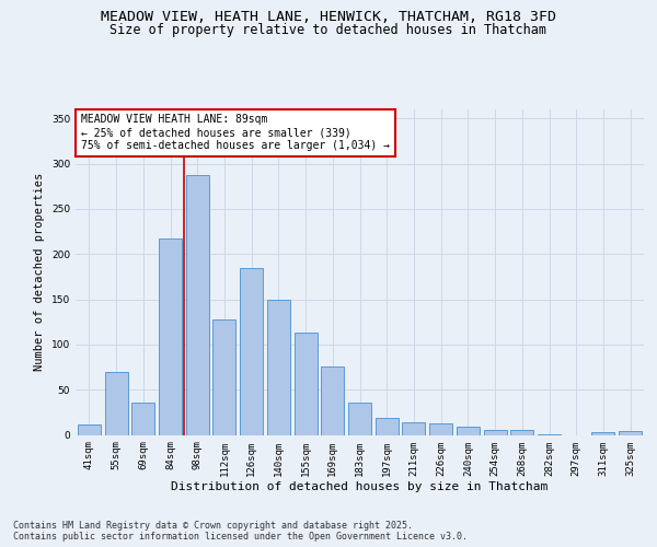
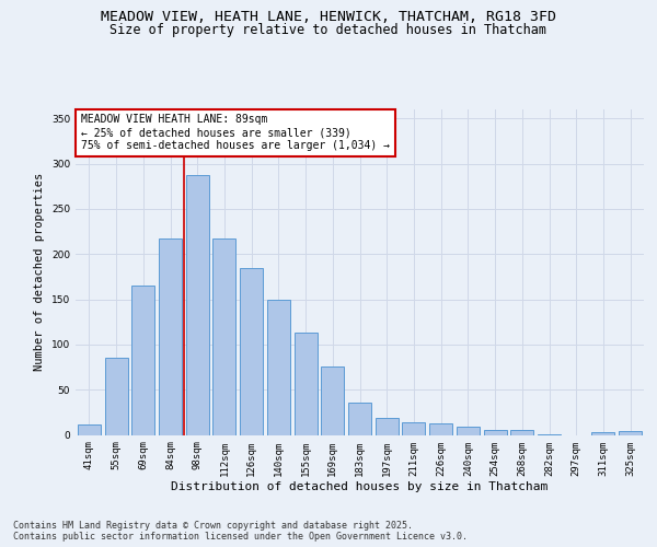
55sqm: 70 -> 85
69sqm: 36 -> 165
112sqm: 128 -> 217
